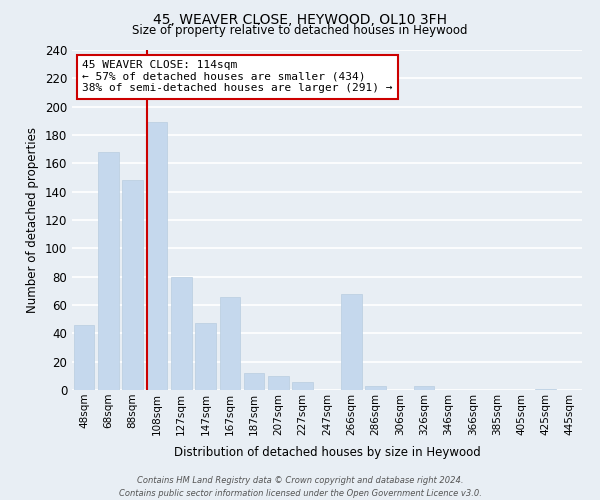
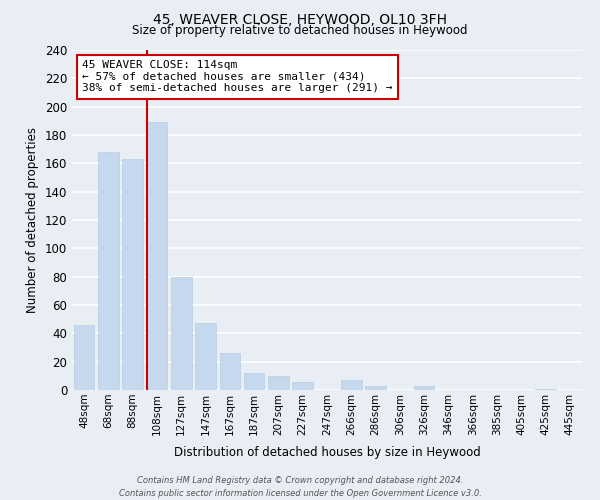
88sqm: 148 -> 163
167sqm: 66 -> 26
266sqm: 68 -> 7
